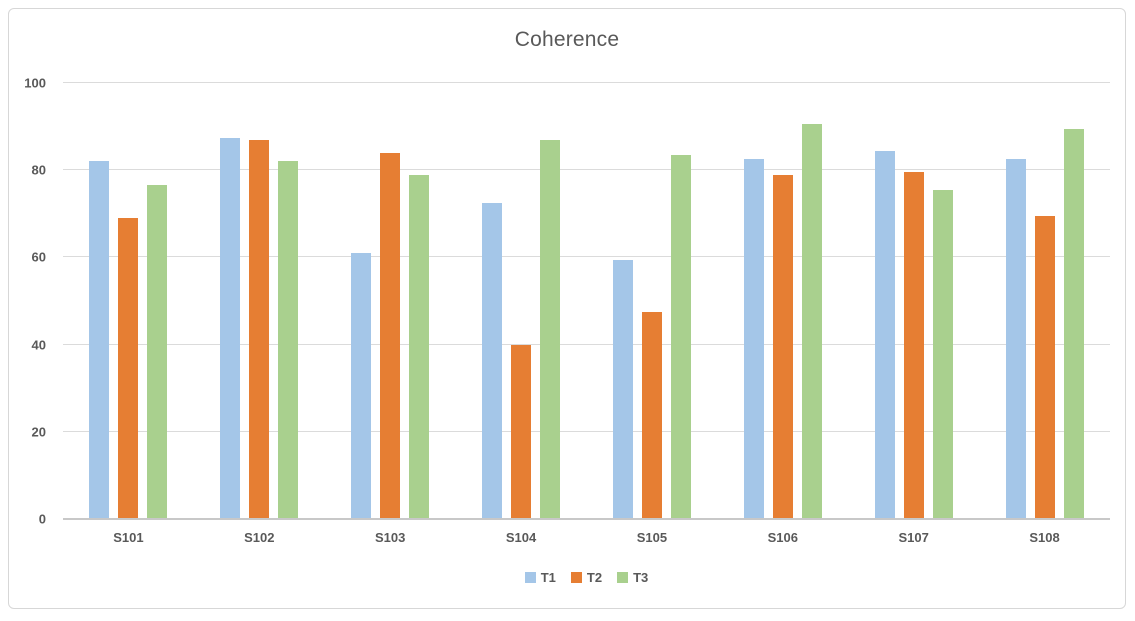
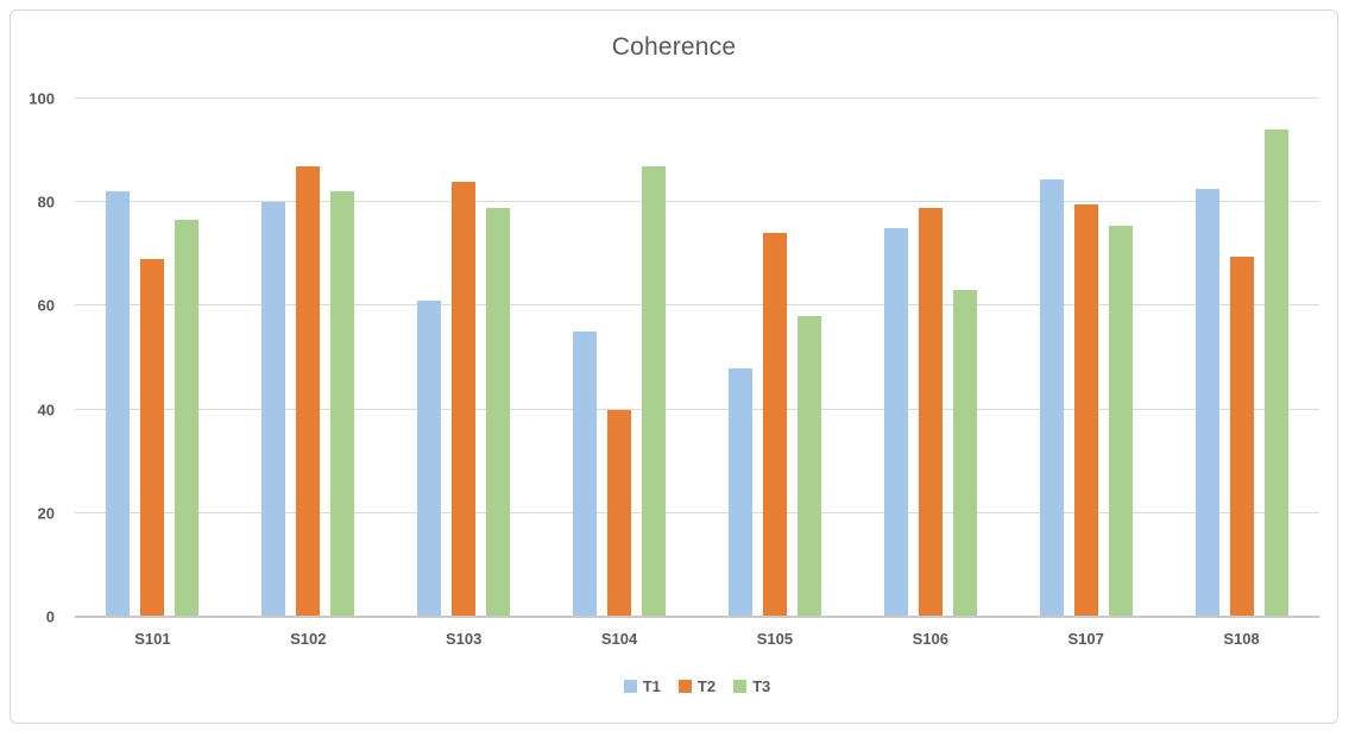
T1/S102: 88 -> 80
T1/S104: 72 -> 55
T1/S105: 60 -> 48
T2/S105: 48 -> 74
T3/S105: 84 -> 58
T1/S106: 82 -> 75
T3/S106: 90 -> 63
T3/S108: 90 -> 94
